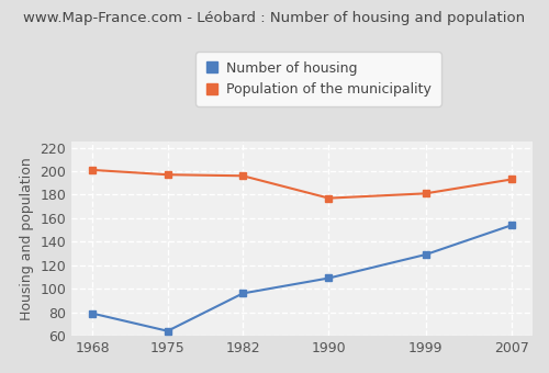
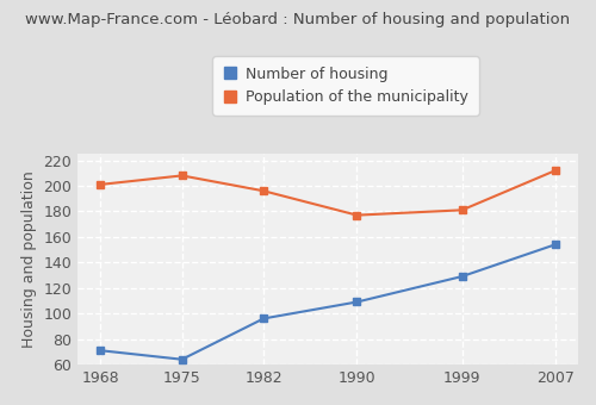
Number of housing/1968: 79 -> 71
Population of the municipality/1975: 197 -> 208
Population of the municipality/2007: 193 -> 212
